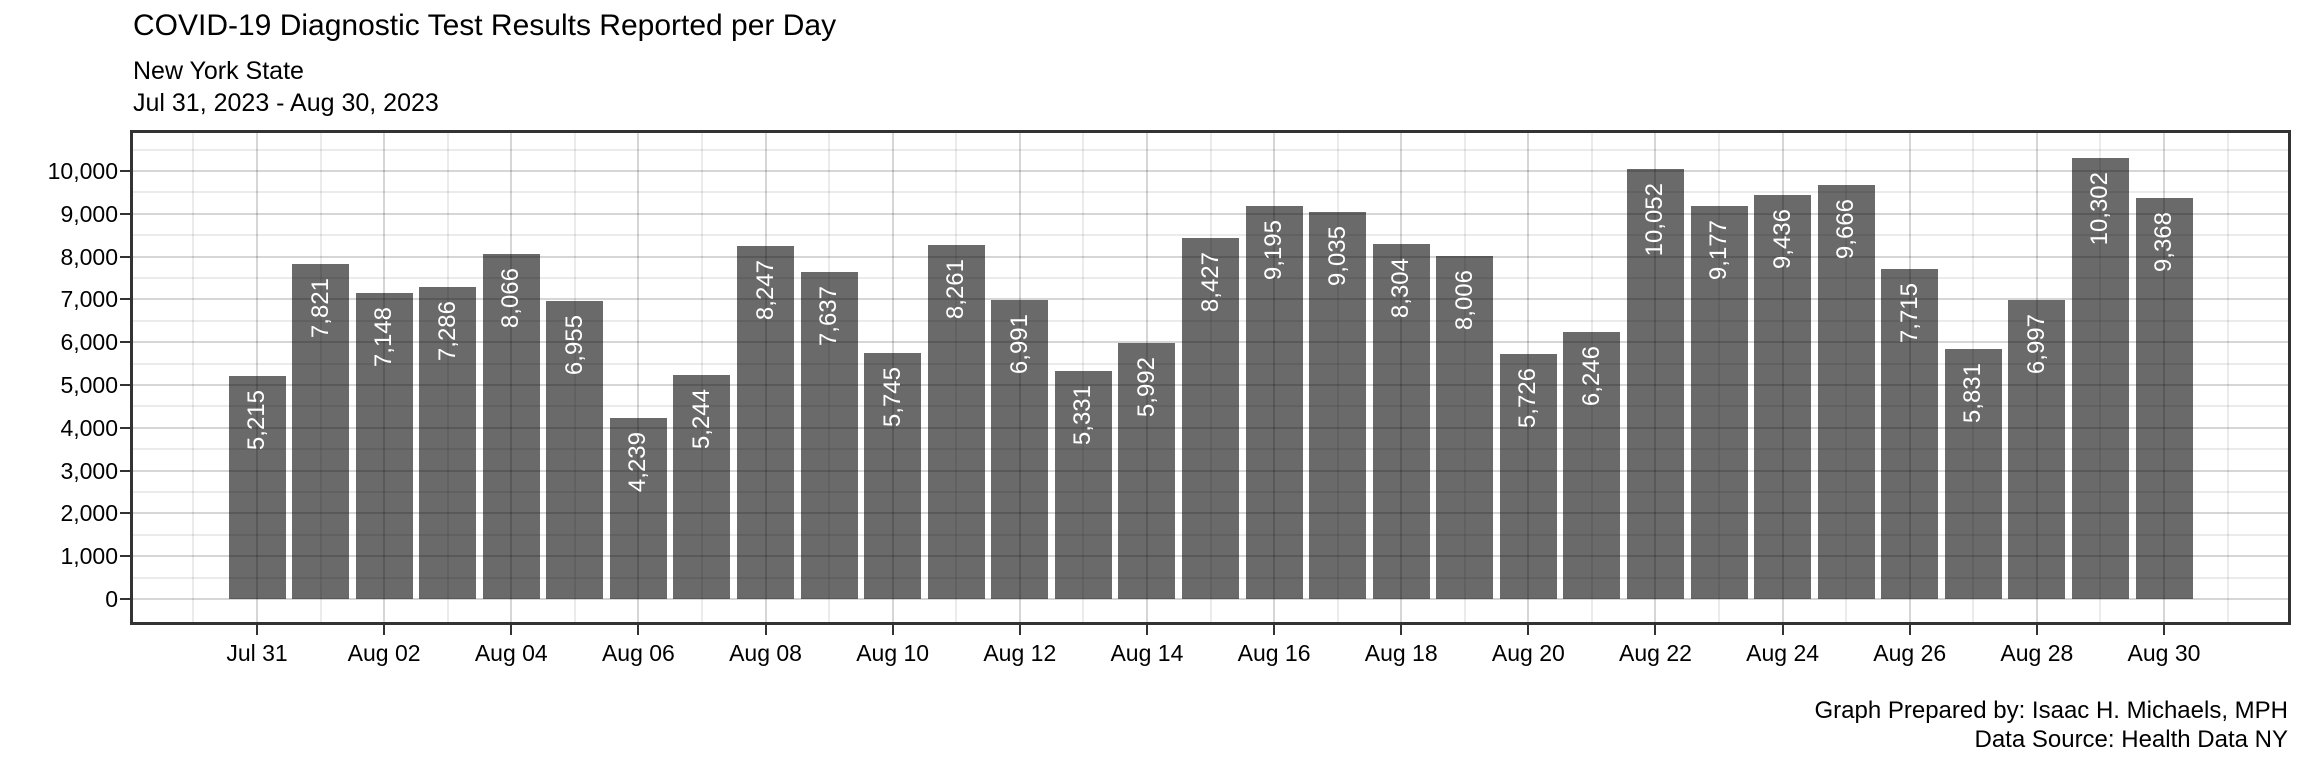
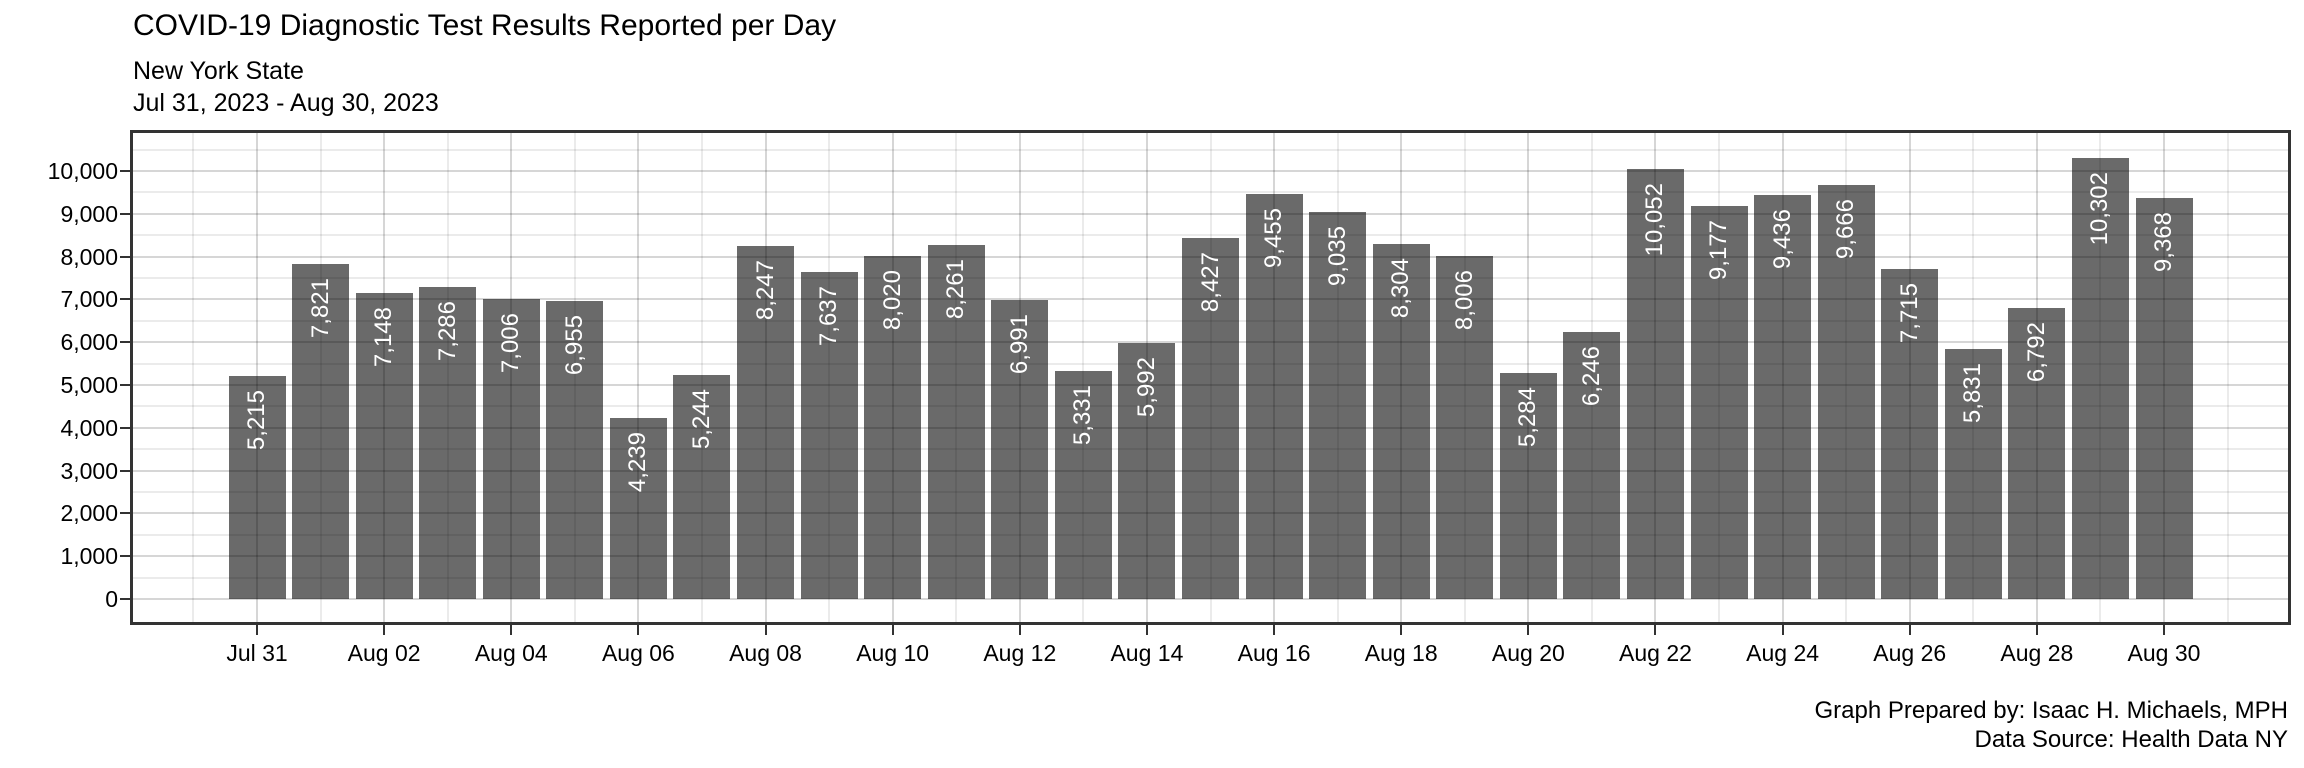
Aug 04: 8,066 -> 7,006
Aug 10: 5,745 -> 8,020
Aug 16: 9,195 -> 9,455
Aug 20: 5,726 -> 5,284
Aug 28: 6,997 -> 6,792
